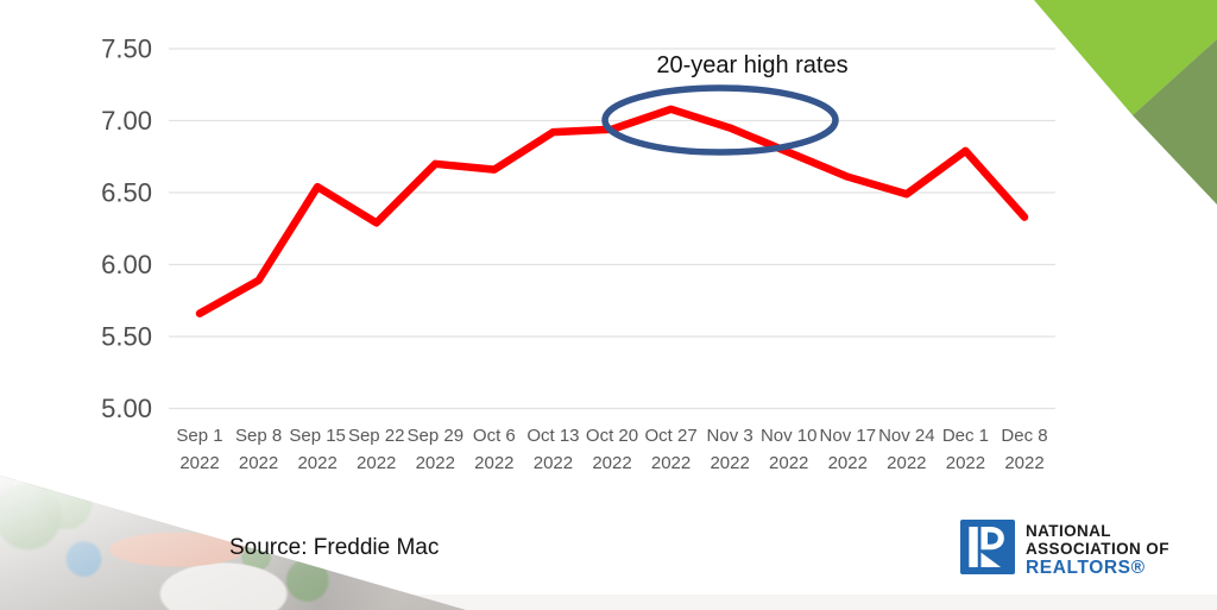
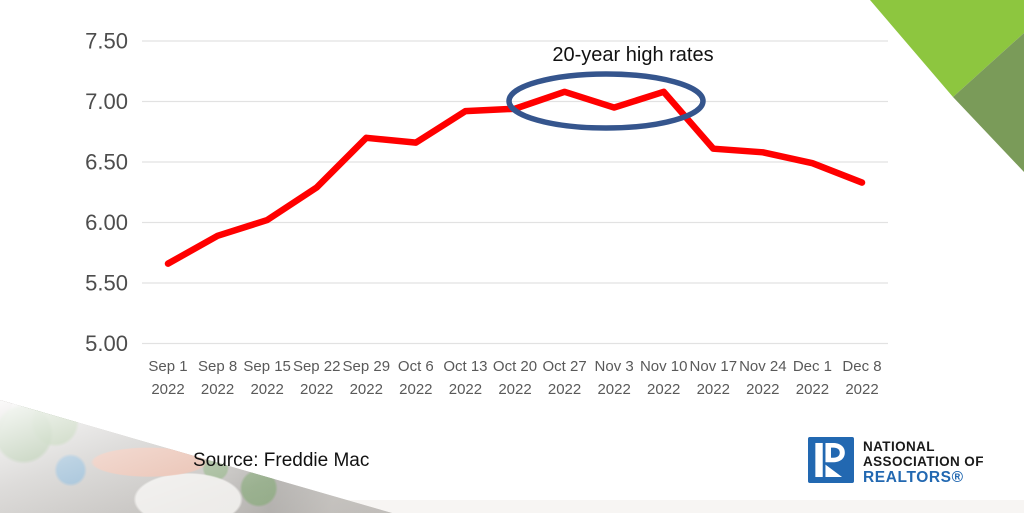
Sep 15: 6.54 -> 6.02
Nov 10: 6.78 -> 7.08
Nov 24: 6.49 -> 6.58
Dec 1: 6.79 -> 6.49
